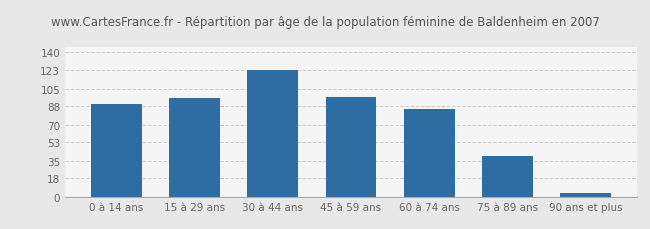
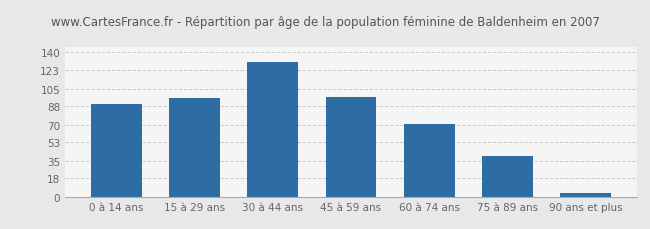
30 à 44 ans: 123 -> 131
60 à 74 ans: 85 -> 71
